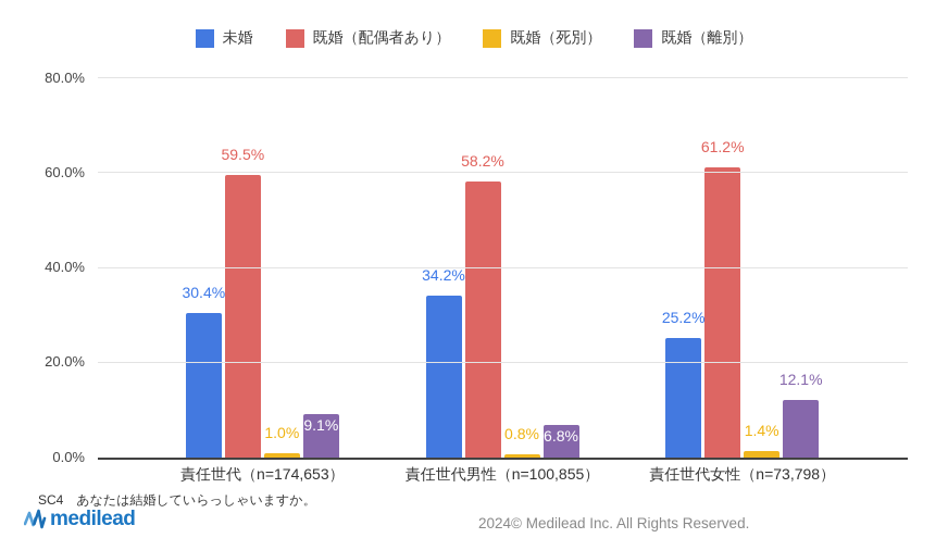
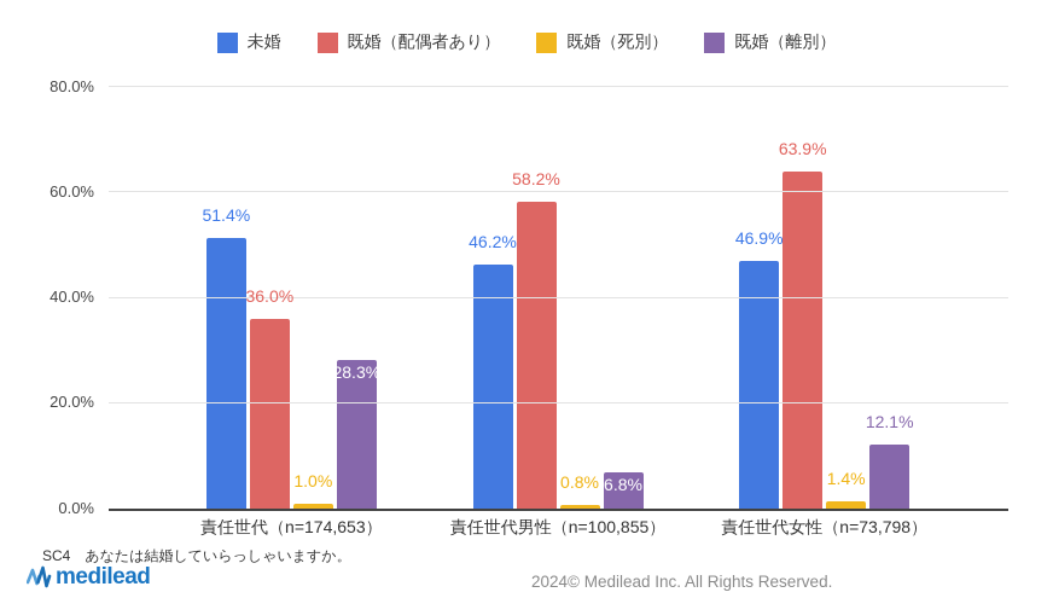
未婚/責任世代（n=174,653）: 30.4% -> 51.4%
既婚（配偶者あり）/責任世代（n=174,653）: 59.5% -> 36.0%
既婚（離別）/責任世代（n=174,653）: 9.1% -> 28.3%
未婚/責任世代男性（n=100,855）: 34.2% -> 46.2%
未婚/責任世代女性（n=73,798）: 25.2% -> 46.9%
既婚（配偶者あり）/責任世代女性（n=73,798）: 61.2% -> 63.9%
